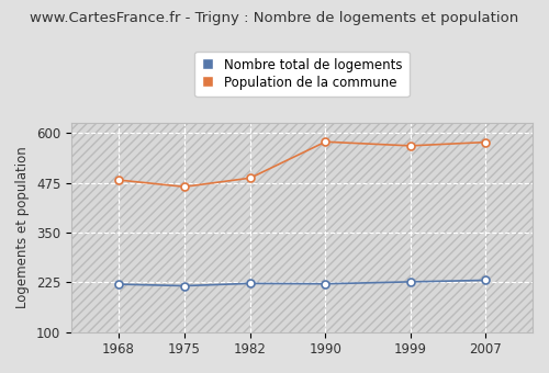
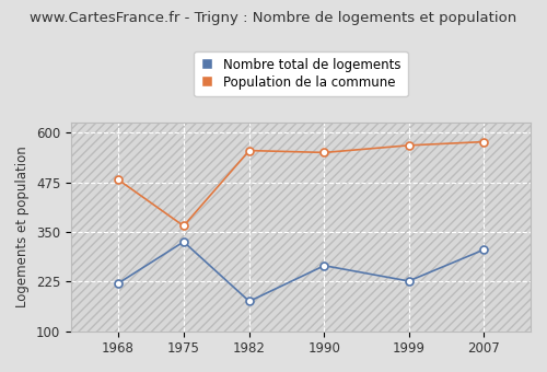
Nombre total de logements/1975: 216 -> 325
Population de la commune/1975: 465 -> 365
Nombre total de logements/1982: 222 -> 175
Population de la commune/1982: 487 -> 555
Nombre total de logements/1990: 221 -> 265
Population de la commune/1990: 578 -> 550
Nombre total de logements/2007: 230 -> 305
